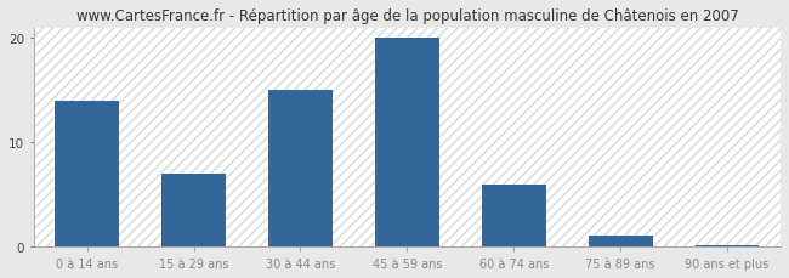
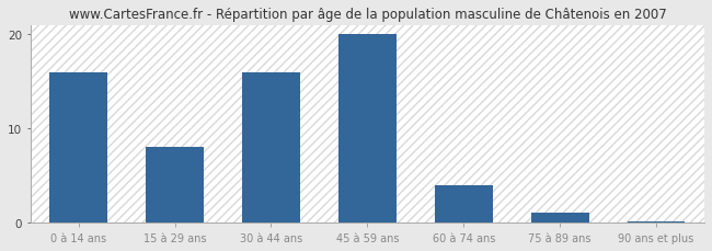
0 à 14 ans: 14.0 -> 16.0
15 à 29 ans: 7.0 -> 8.0
30 à 44 ans: 15.0 -> 16.0
60 à 74 ans: 6.0 -> 4.0
